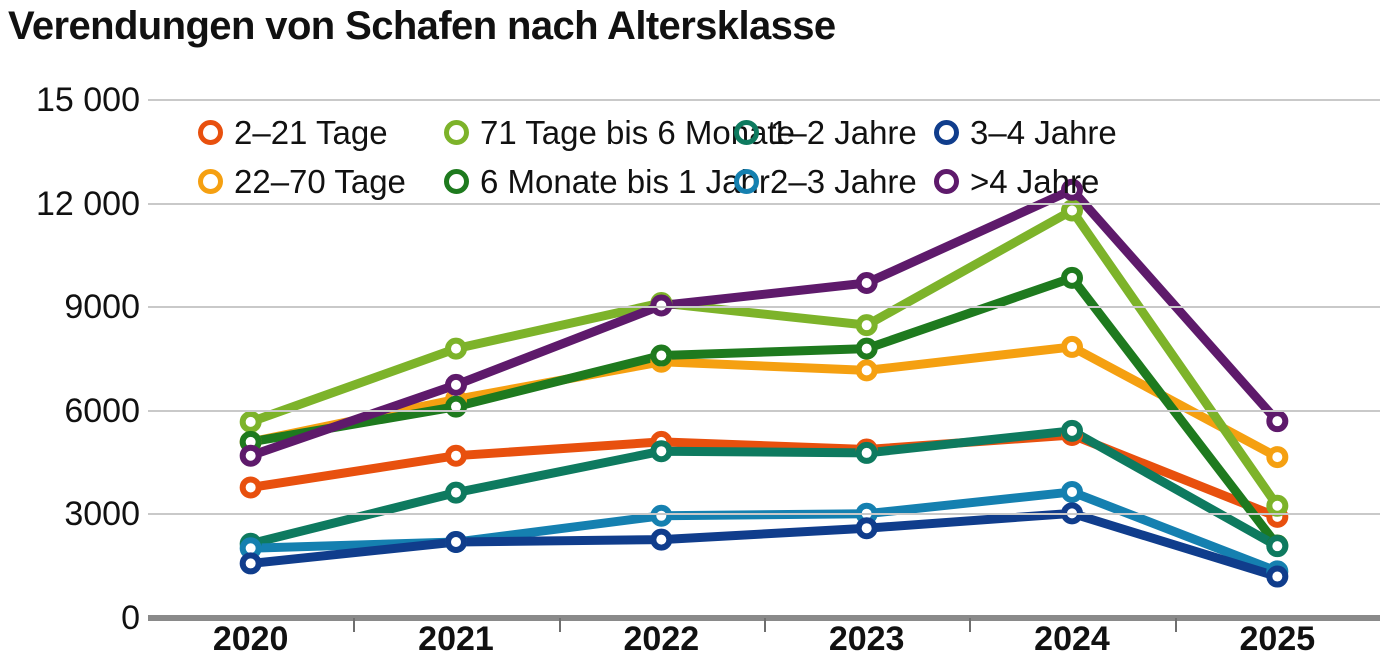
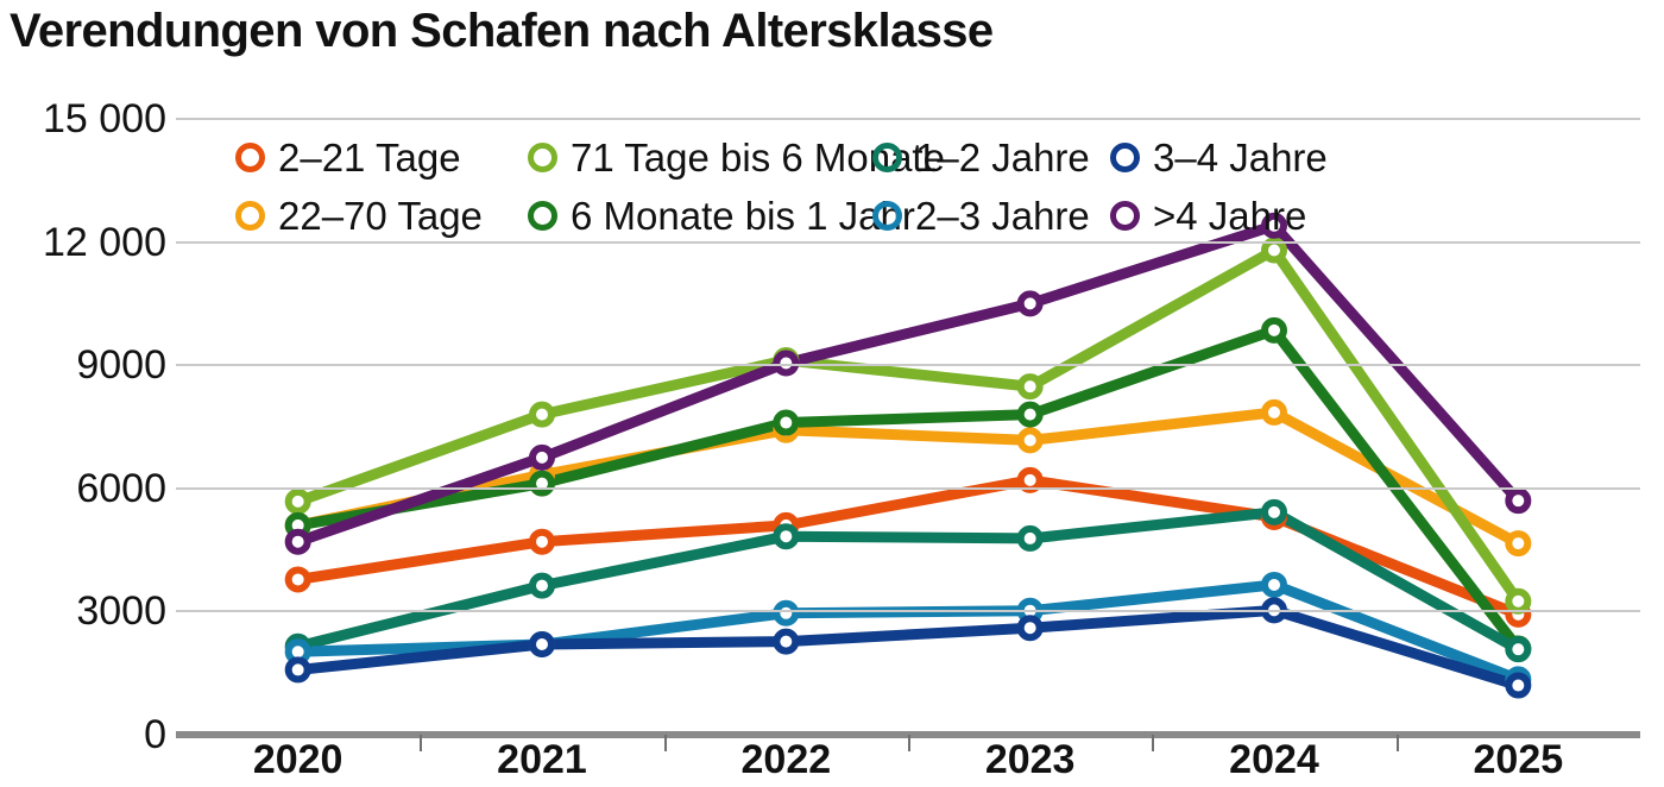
2–21 Tage/2023: 4900 -> 6200
>4 Jahre/2023: 9700 -> 10500
